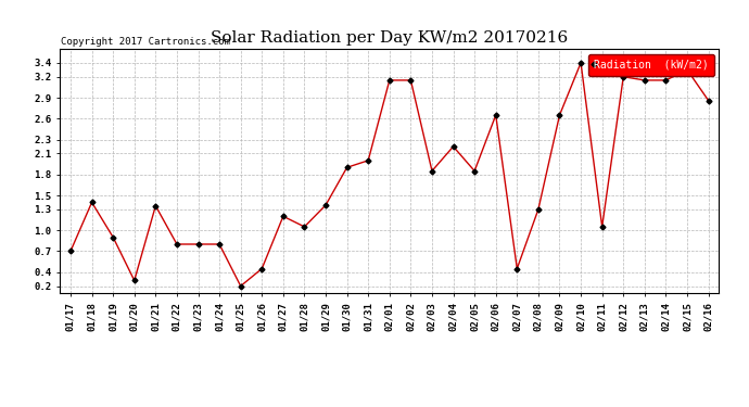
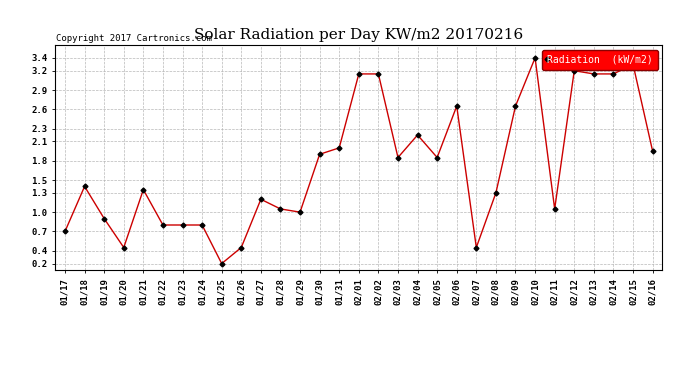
01/20: 0.28 -> 0.45
01/29: 1.36 -> 1.00
02/16: 2.86 -> 1.95
